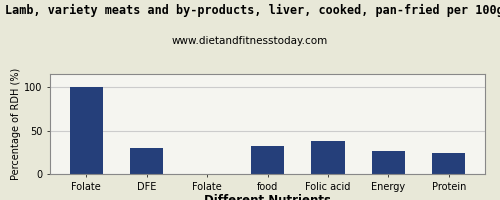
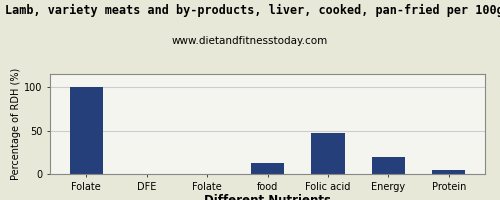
DFE: 30 -> 0
food: 32 -> 13
Folic acid: 38 -> 47
Energy: 26 -> 19
Protein: 24 -> 5
